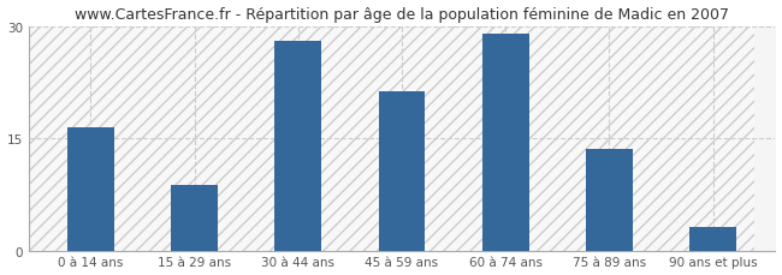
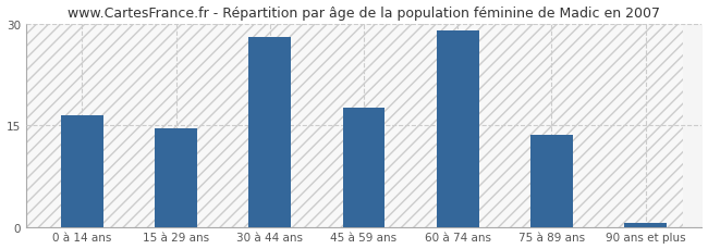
15 à 29 ans: 8.8 -> 14.5
45 à 59 ans: 21.2 -> 17.5
90 ans et plus: 3.2 -> 0.5
